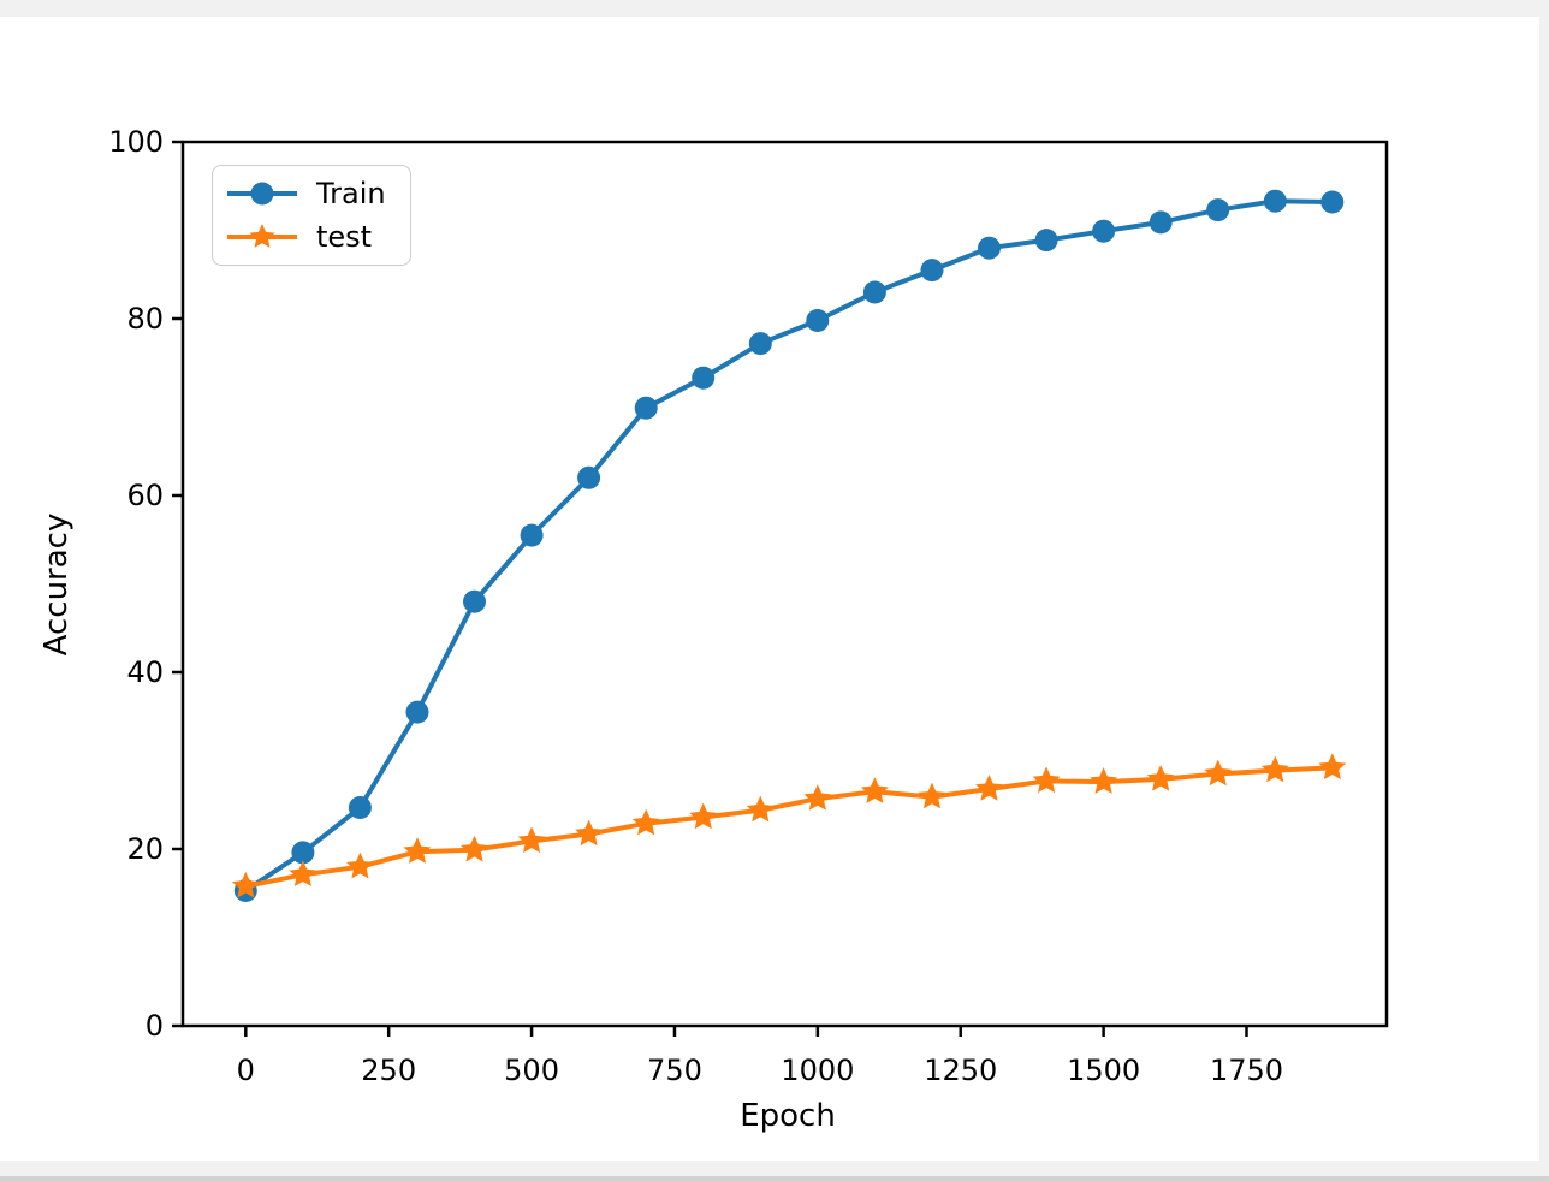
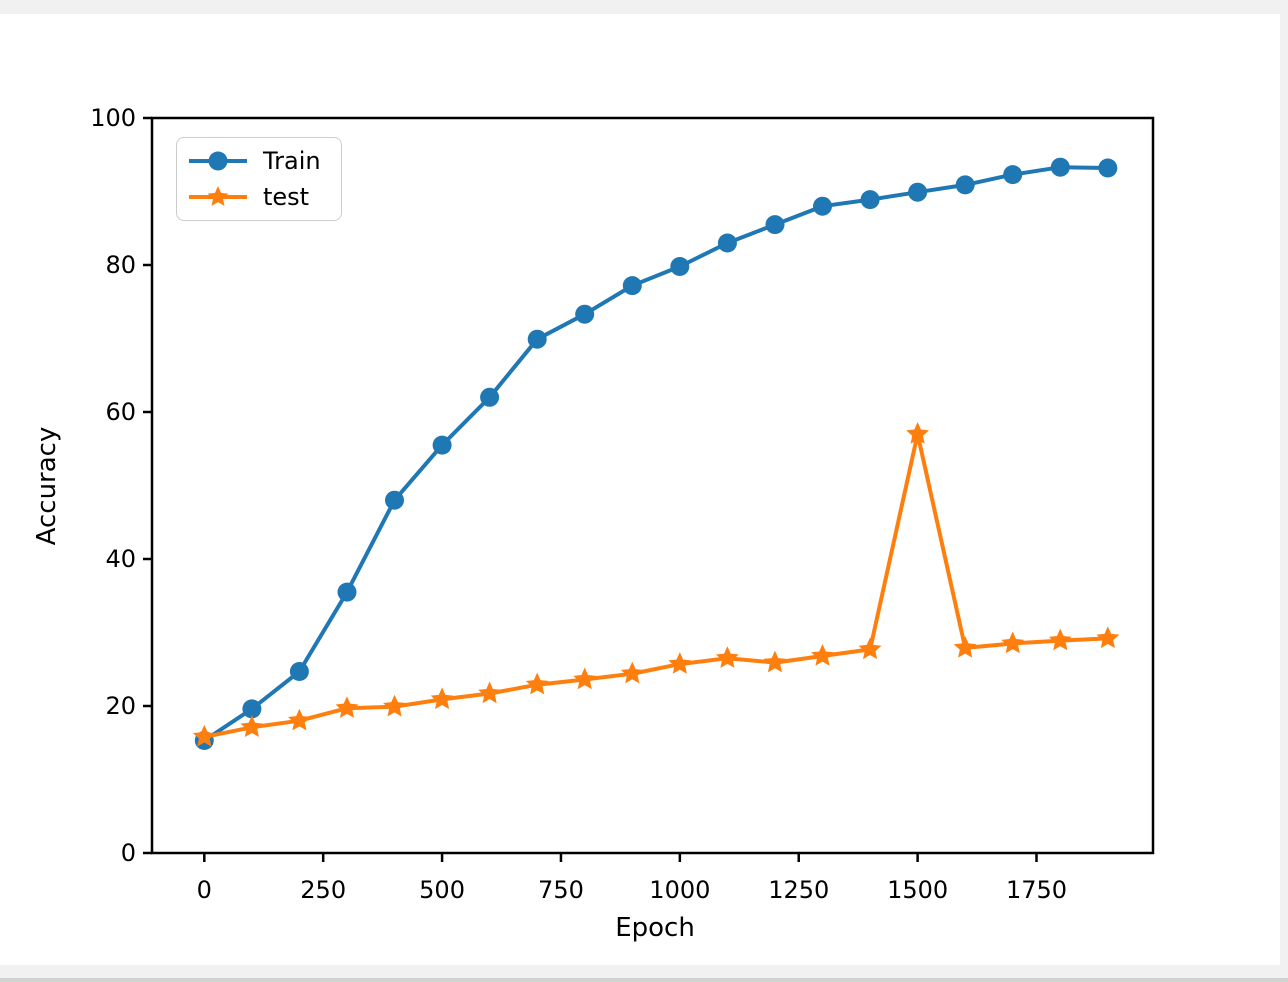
test/1500: 28 -> 57
